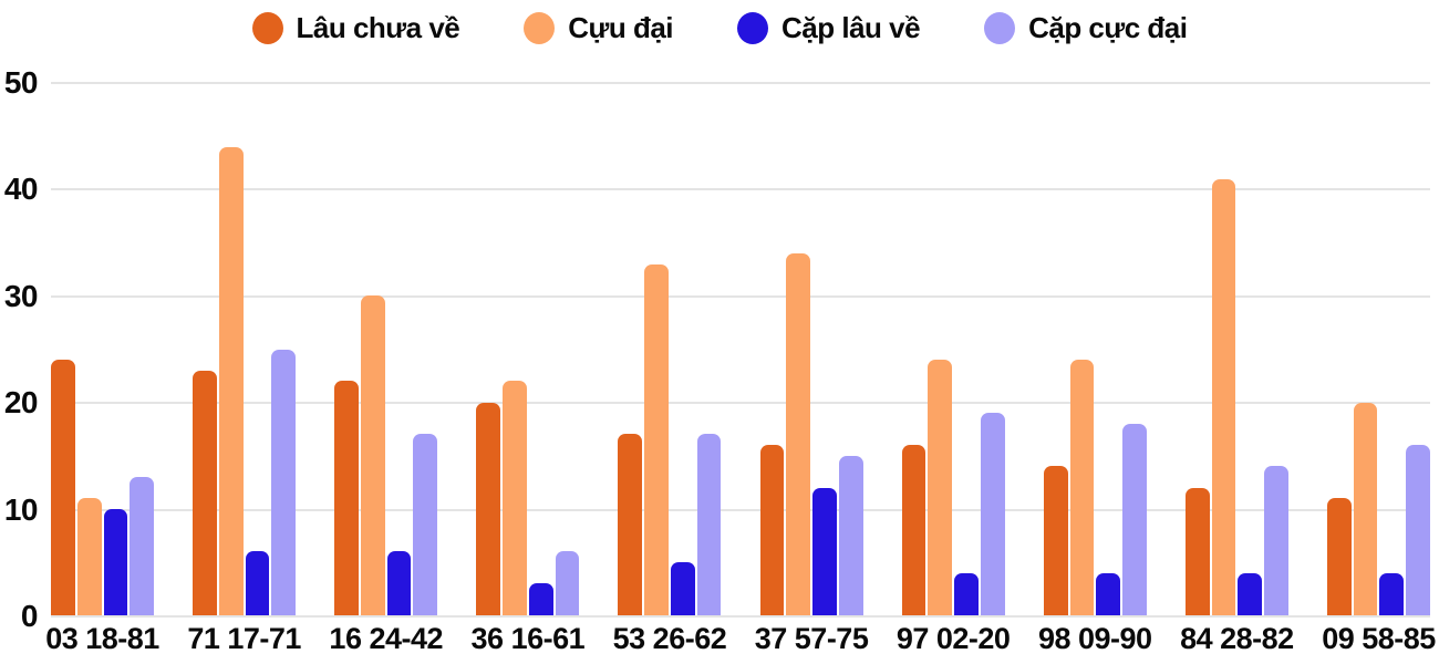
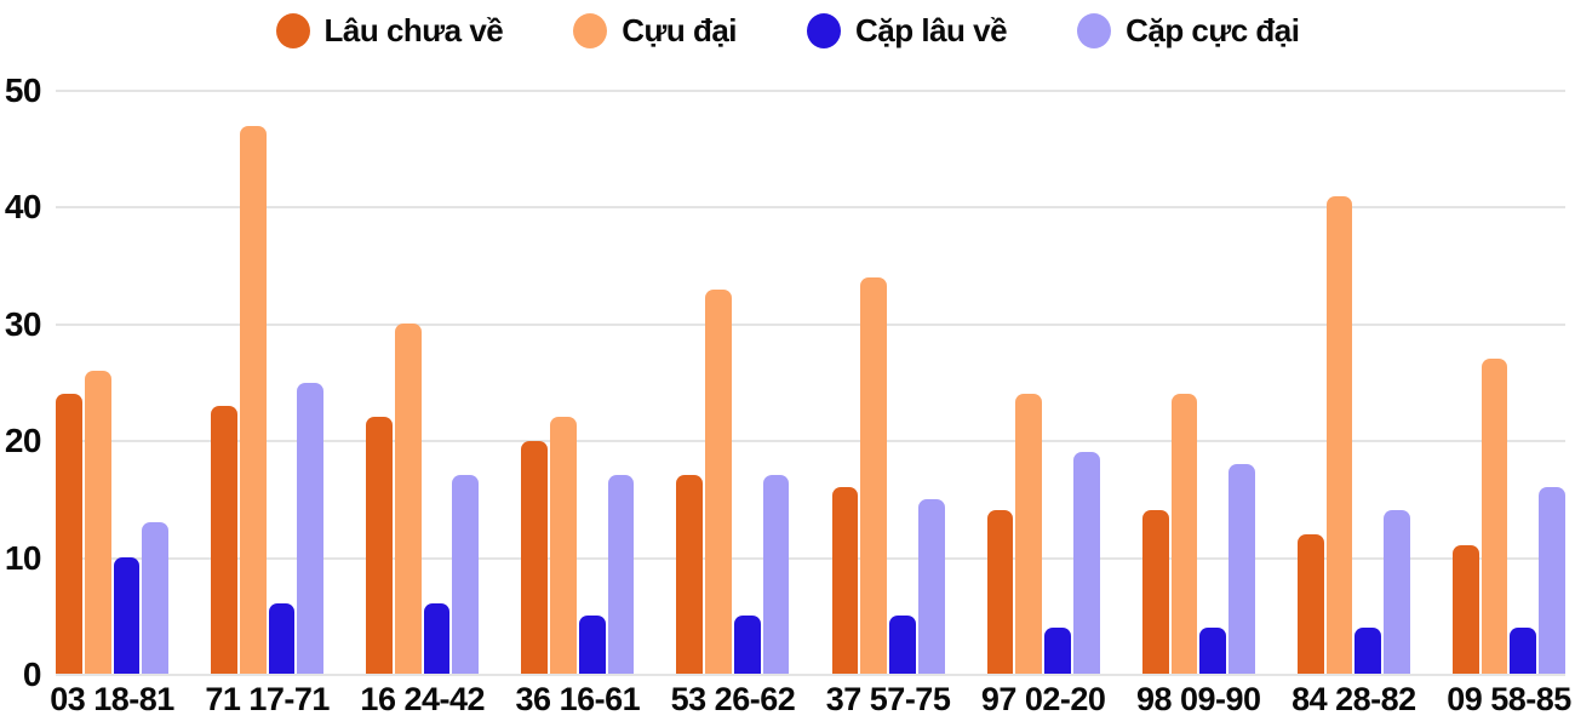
Cựu đại/03 18-81: 11 -> 26
Cựu đại/71 17-71: 44 -> 47
Cặp lâu về/36 16-61: 3 -> 5
Cặp cực đại/36 16-61: 6 -> 17
Cặp lâu về/37 57-75: 12 -> 5
Lâu chưa về/97 02-20: 16 -> 14
Cựu đại/09 58-85: 20 -> 27
